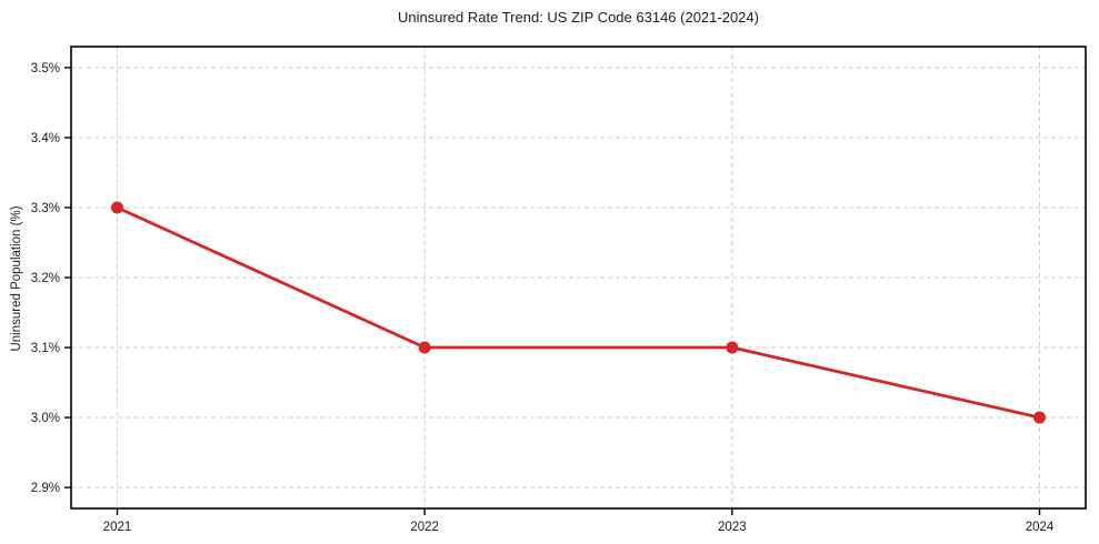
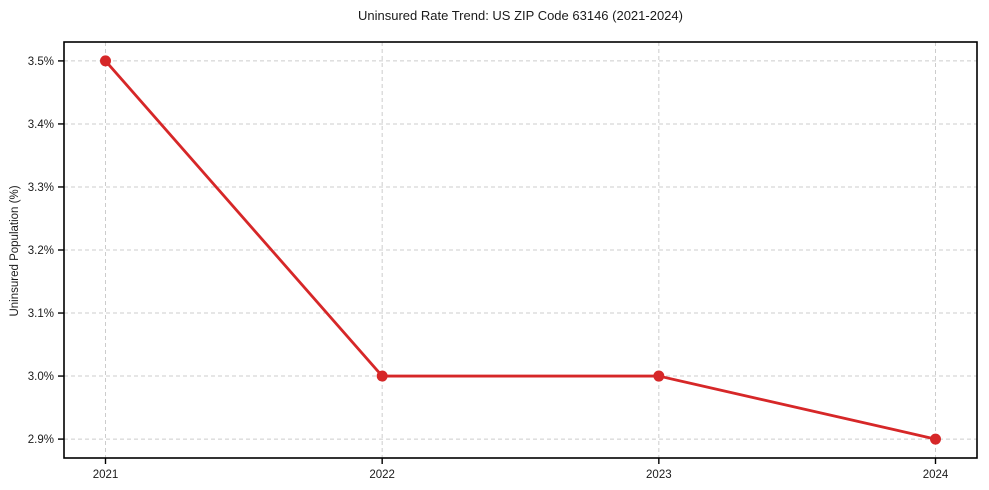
2021: 3.3% -> 3.5%
2022: 3.1% -> 3.0%
2023: 3.1% -> 3.0%
2024: 3.0% -> 2.9%
